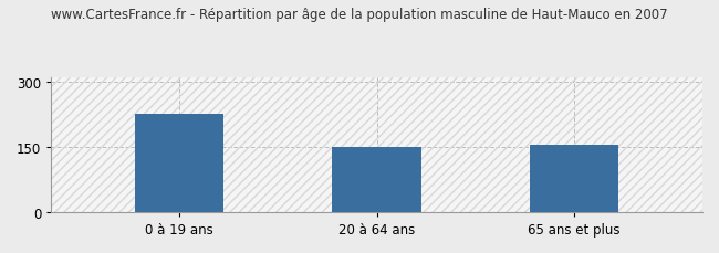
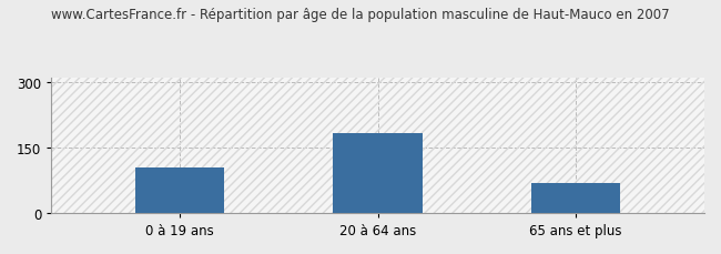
0 à 19 ans: 225 -> 105
20 à 64 ans: 150 -> 183
65 ans et plus: 155 -> 68
